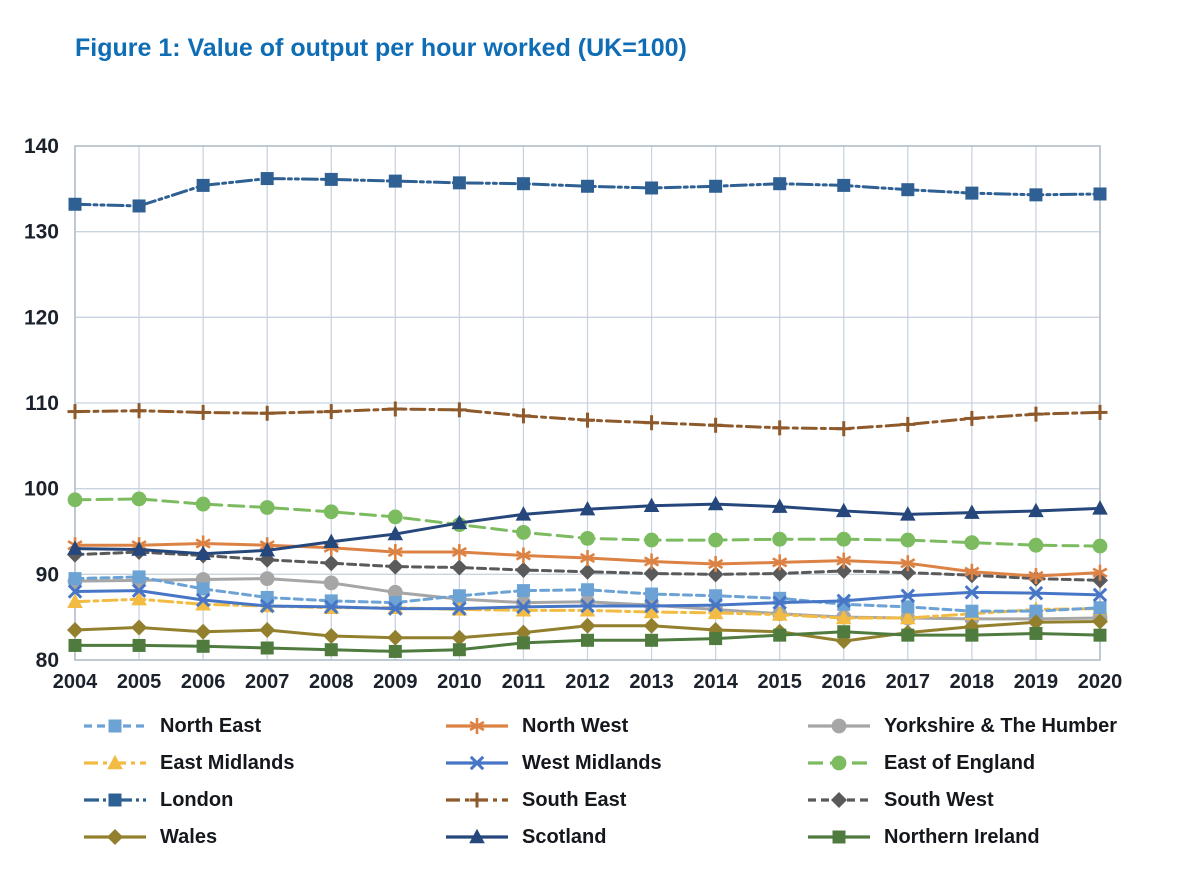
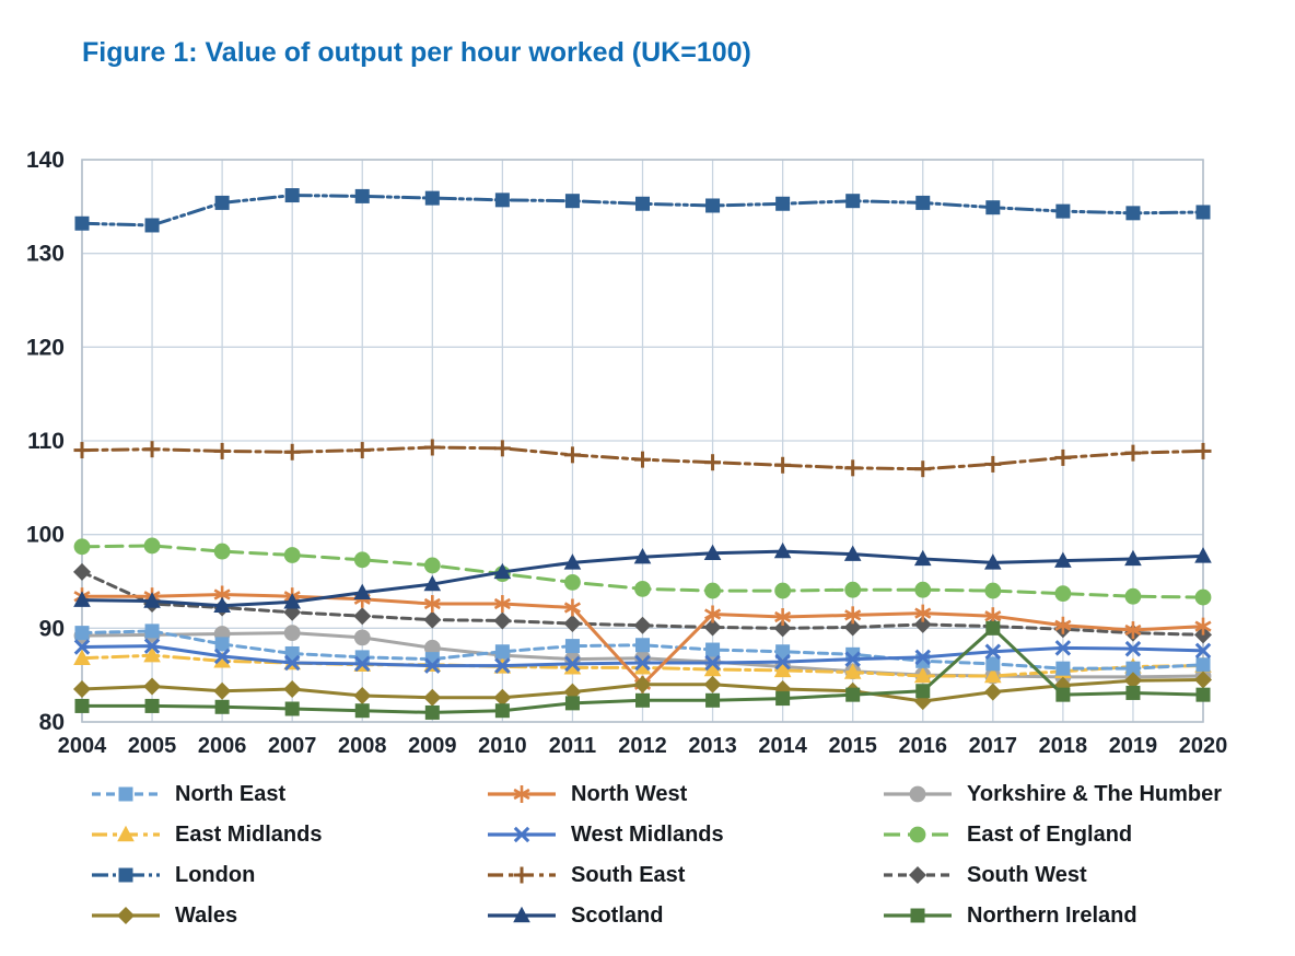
South West/2004: 92 -> 96
North West/2012: 92 -> 84
Northern Ireland/2017: 83 -> 90
